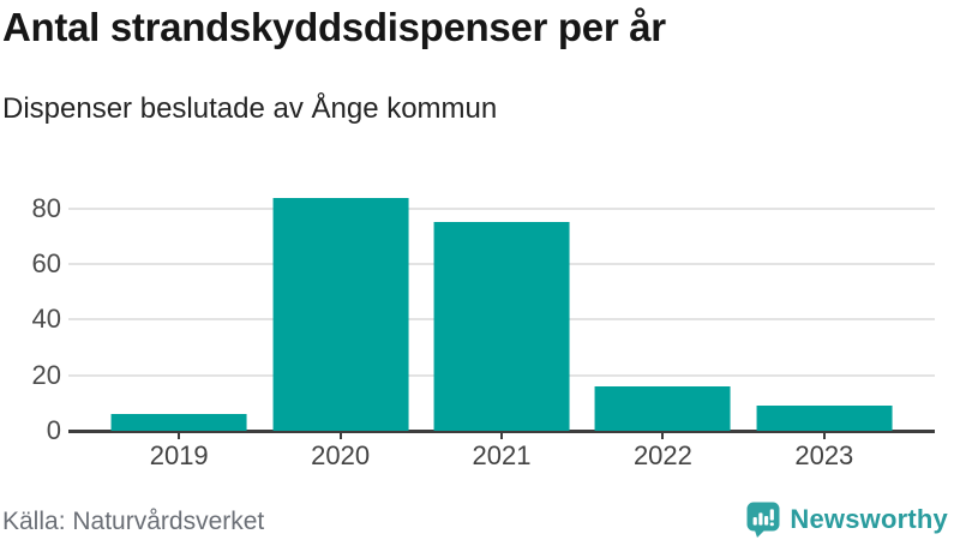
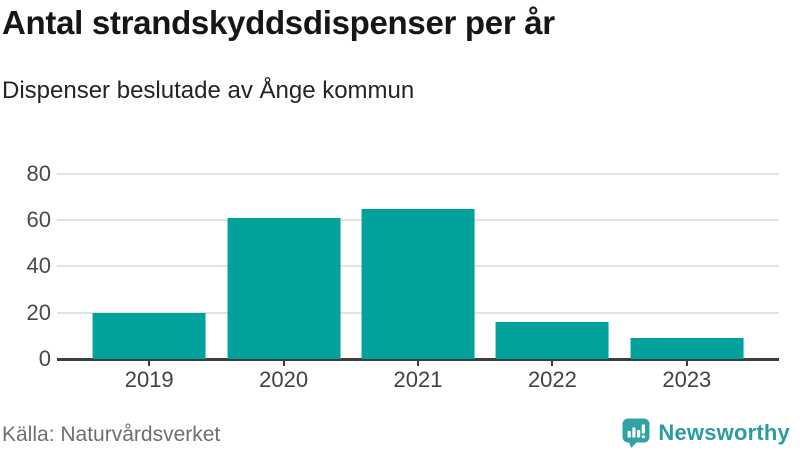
2019: 6 -> 20
2020: 84 -> 61
2021: 75 -> 65
